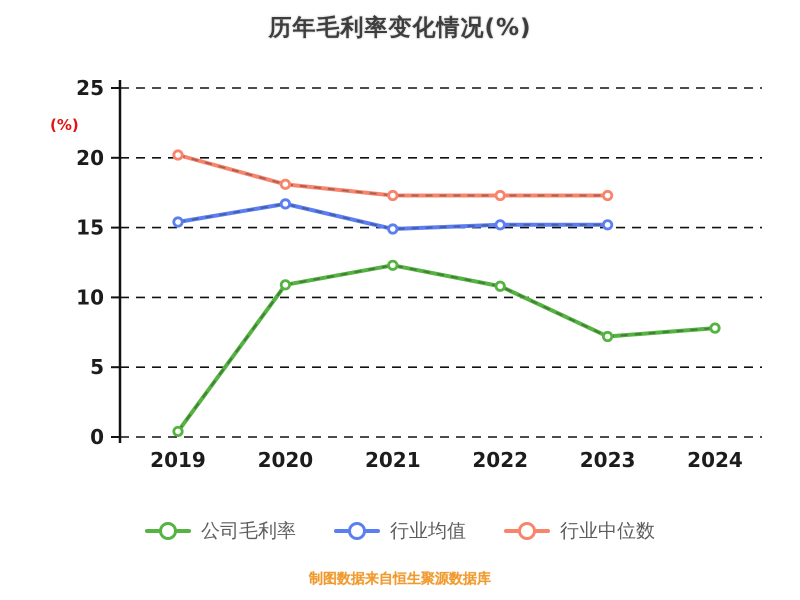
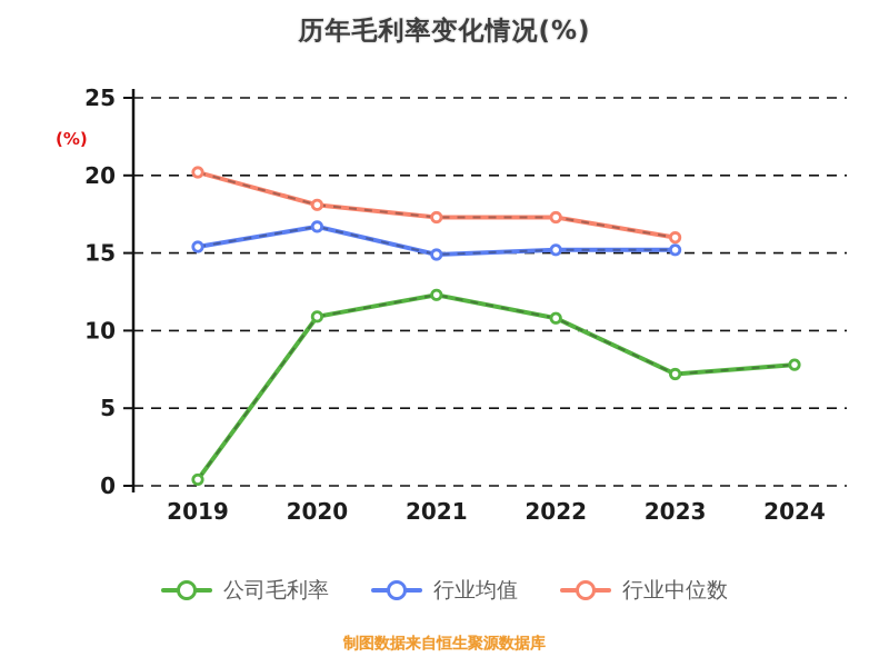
行业中位数/2023: 17.3 -> 16.0
